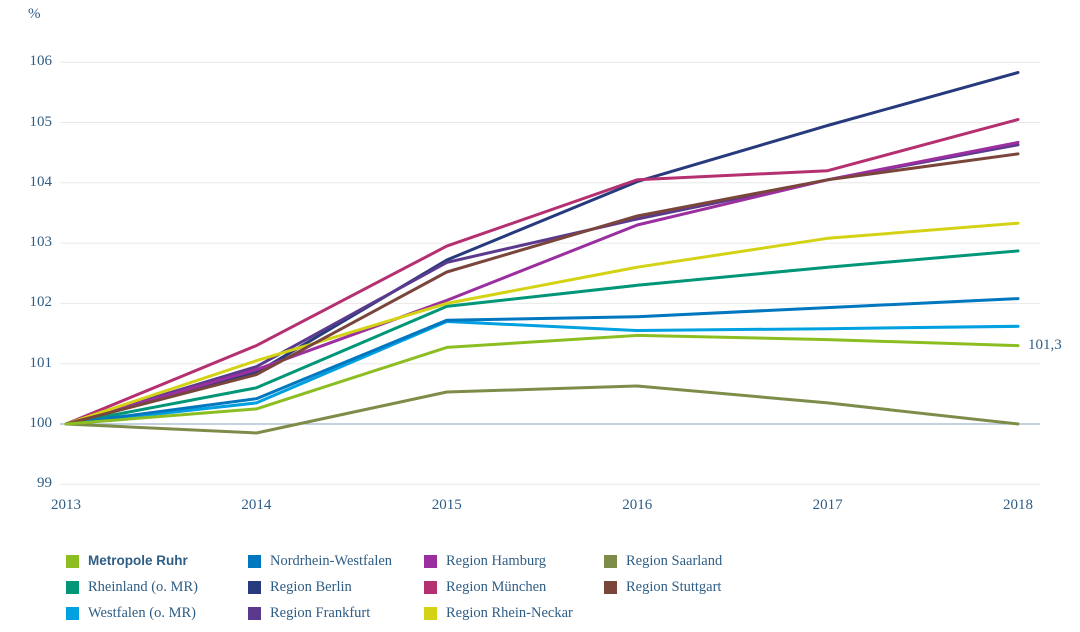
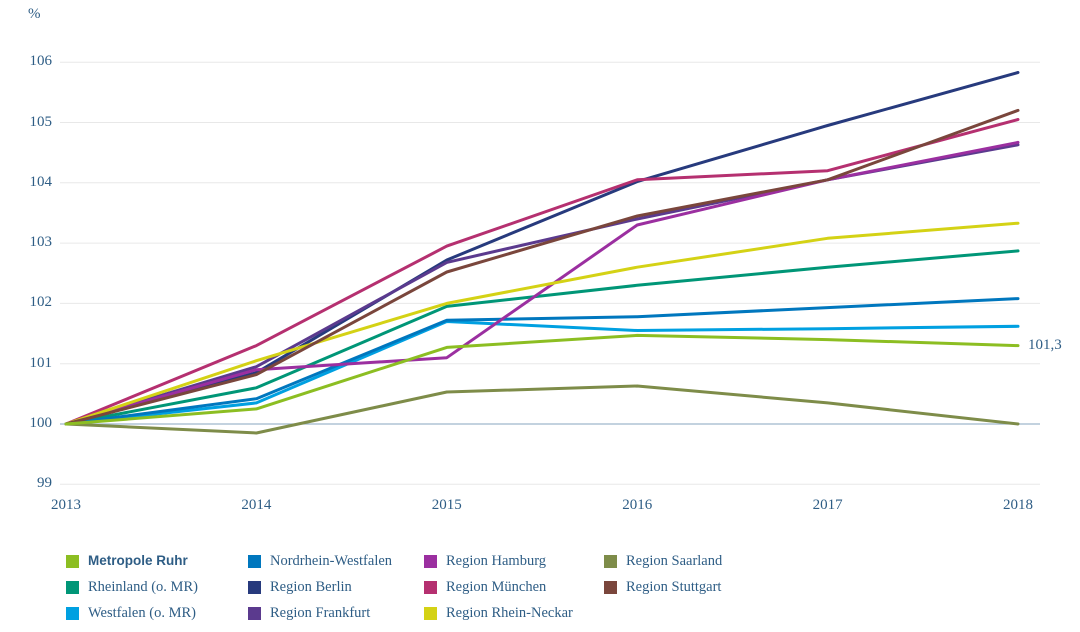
Region Hamburg/2015: 102.0 -> 101.1
Region Stuttgart/2018: 104.5 -> 105.2
